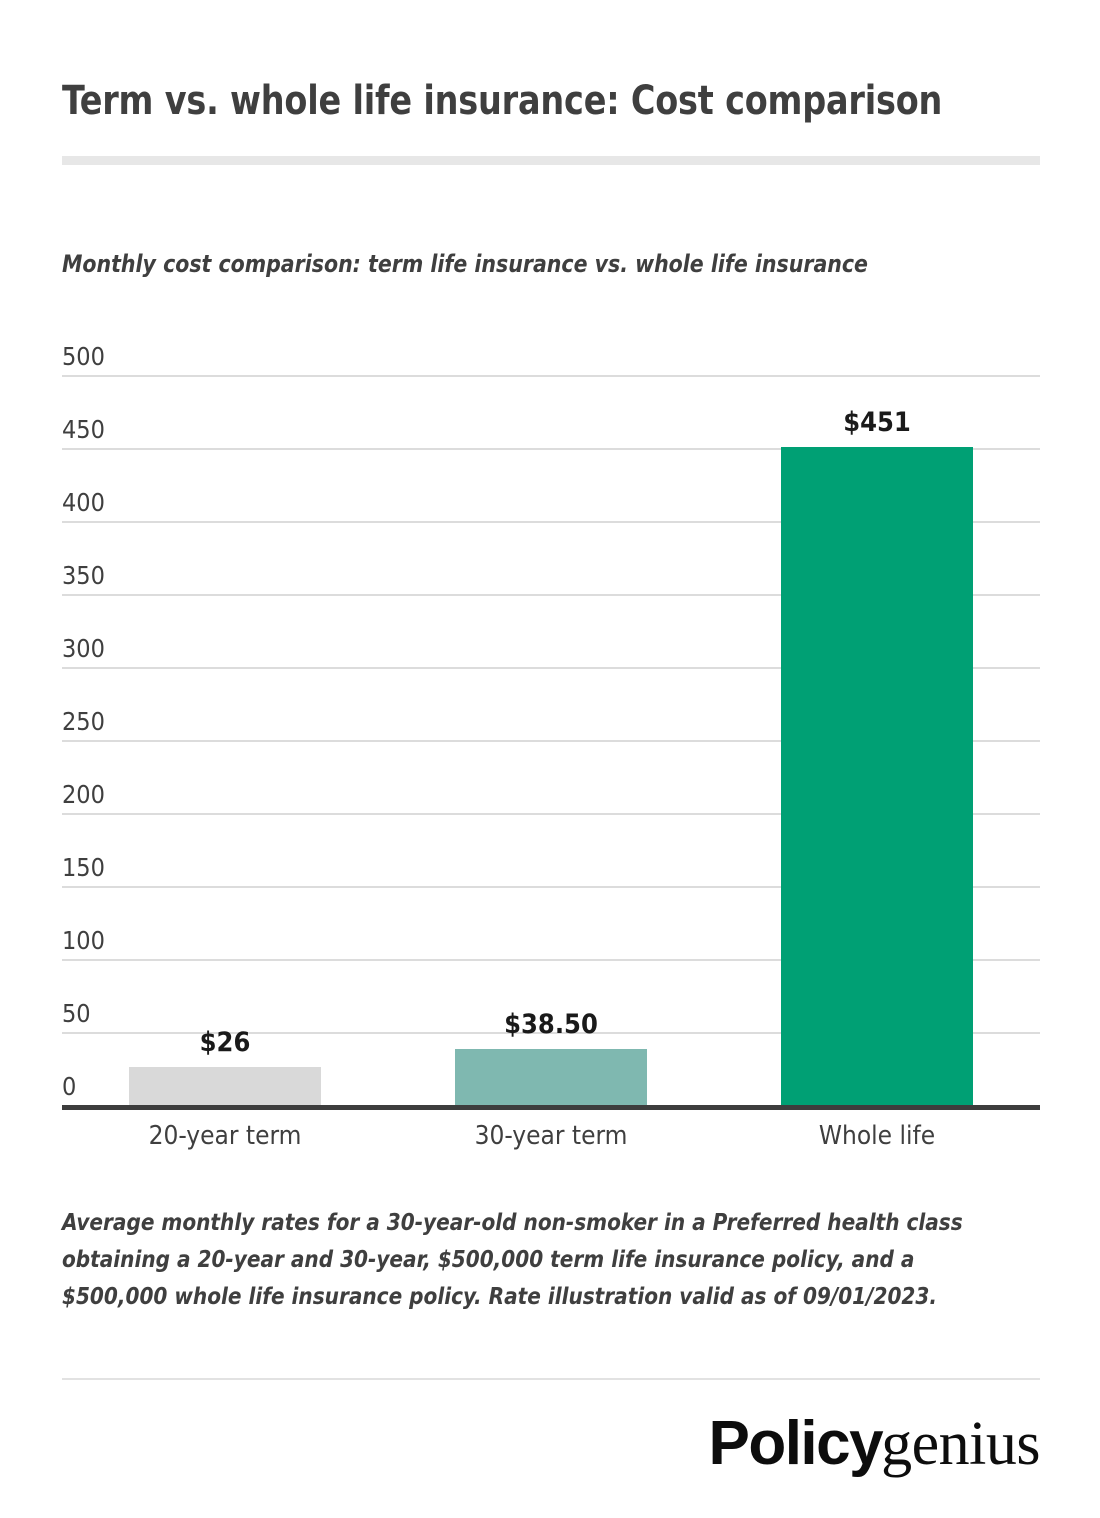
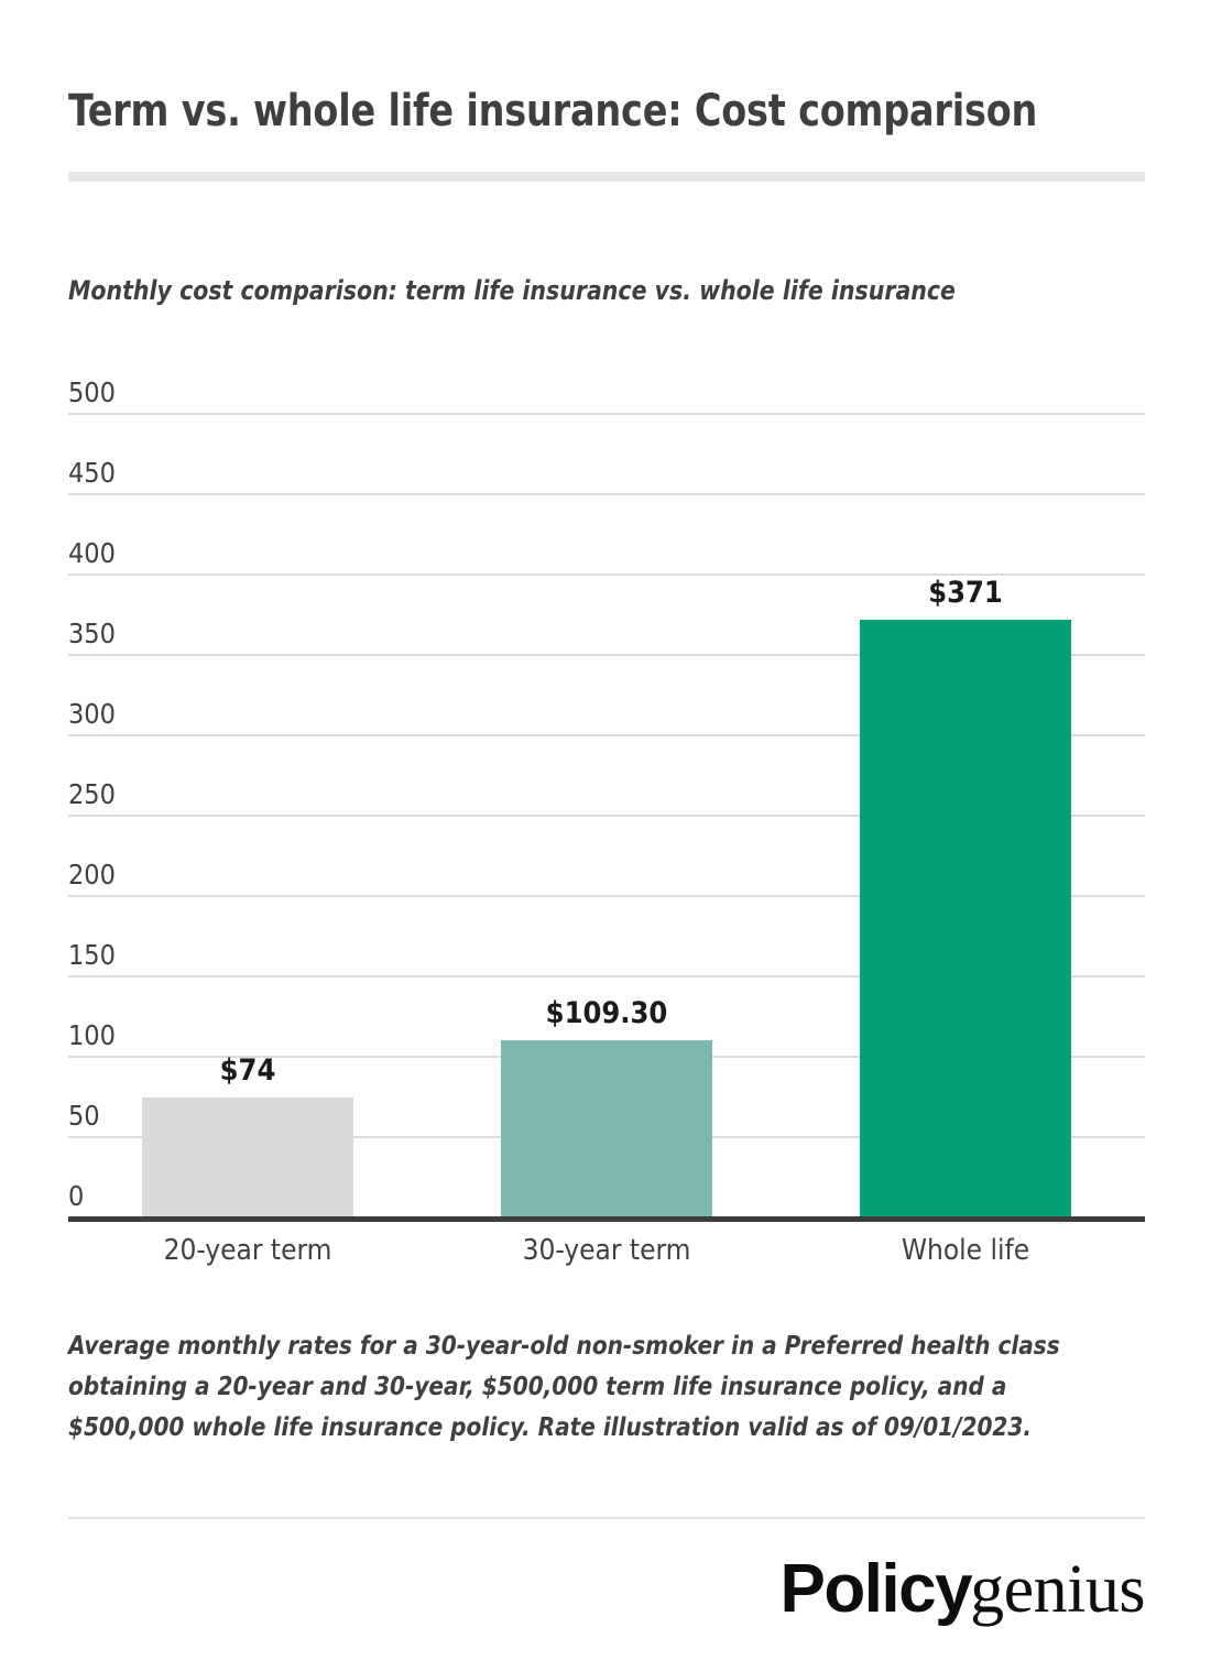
20-year term: $26 -> $74
30-year term: $38.50 -> $109.30
Whole life: $451 -> $371
